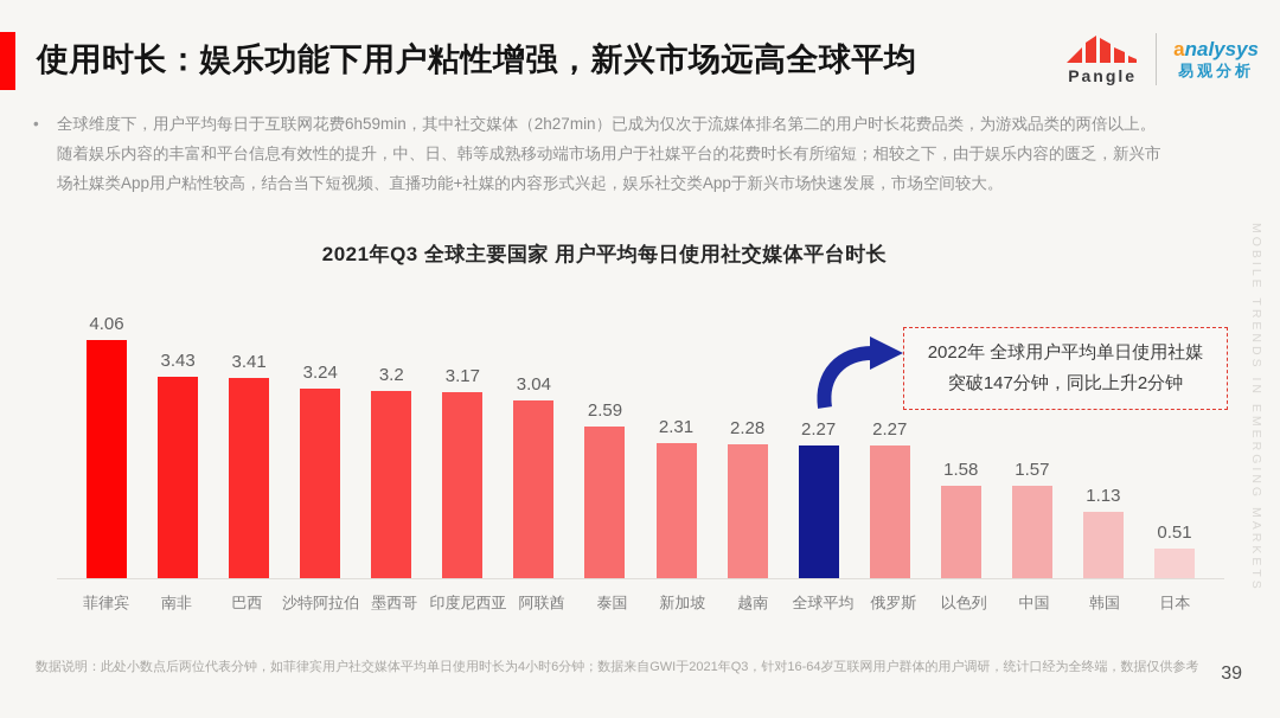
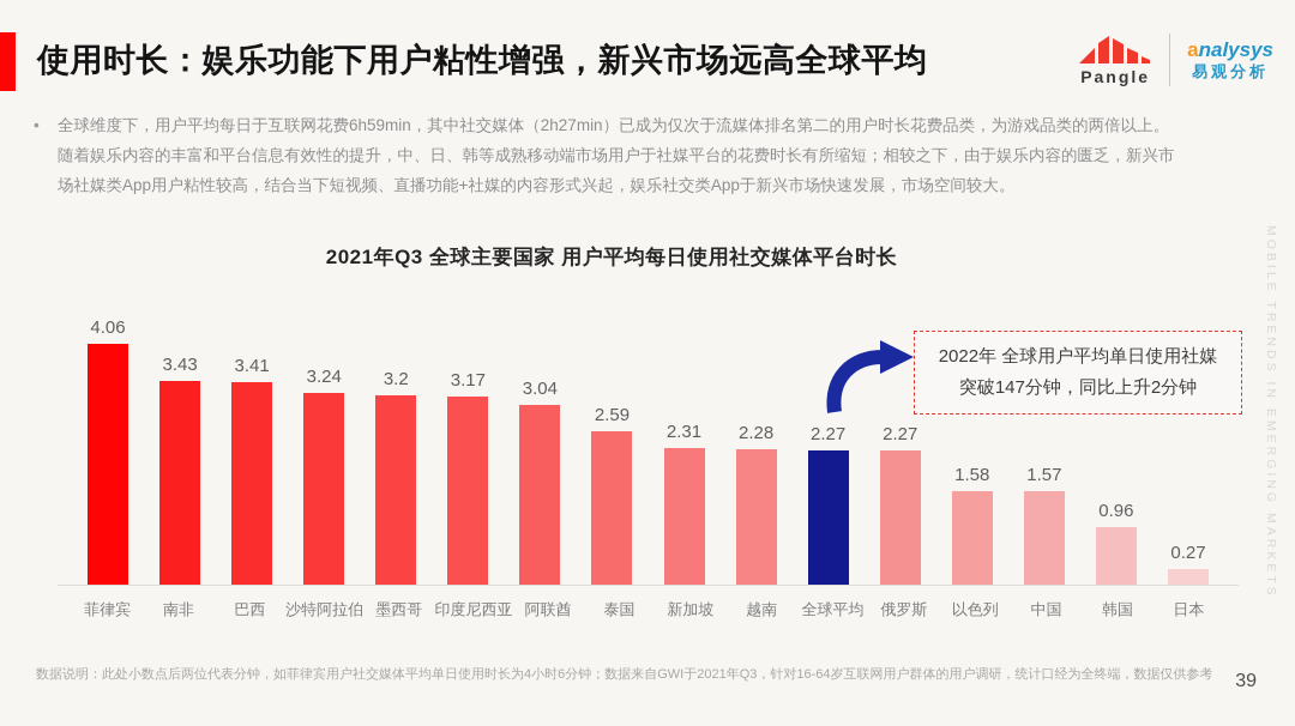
韩国: 1.13 -> 0.96
日本: 0.51 -> 0.27
